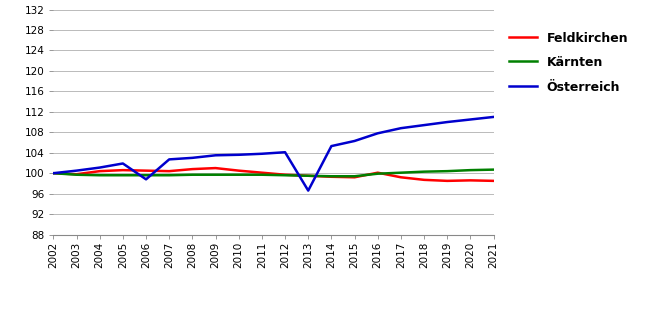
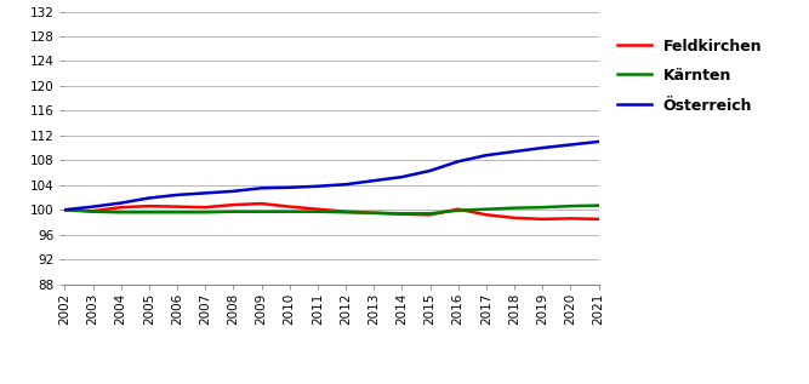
Österreich/2006: 98.8 -> 102.4
Österreich/2013: 96.6 -> 104.7
